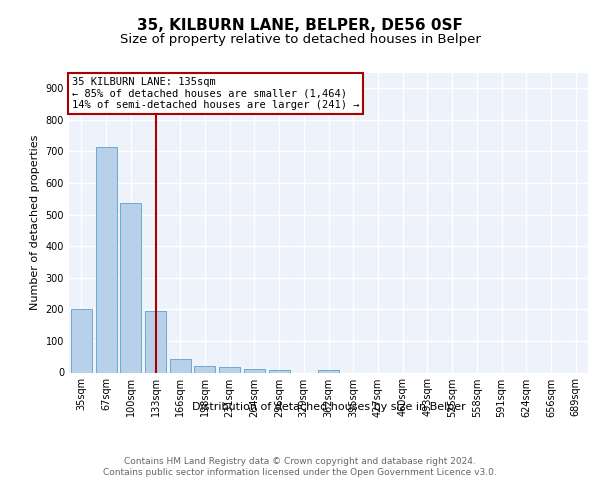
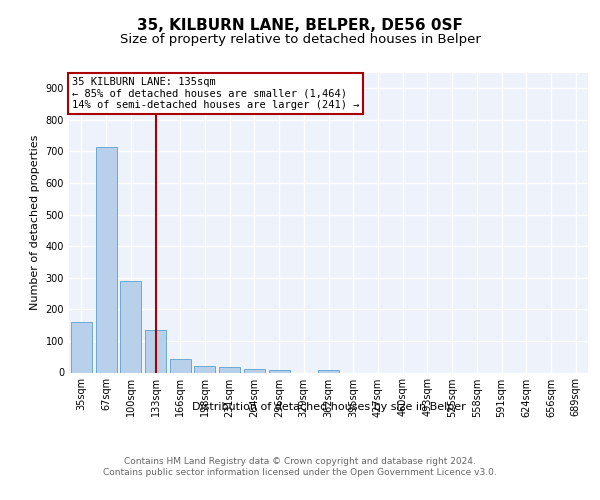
35sqm: 202 -> 160
100sqm: 536 -> 290
133sqm: 196 -> 135
